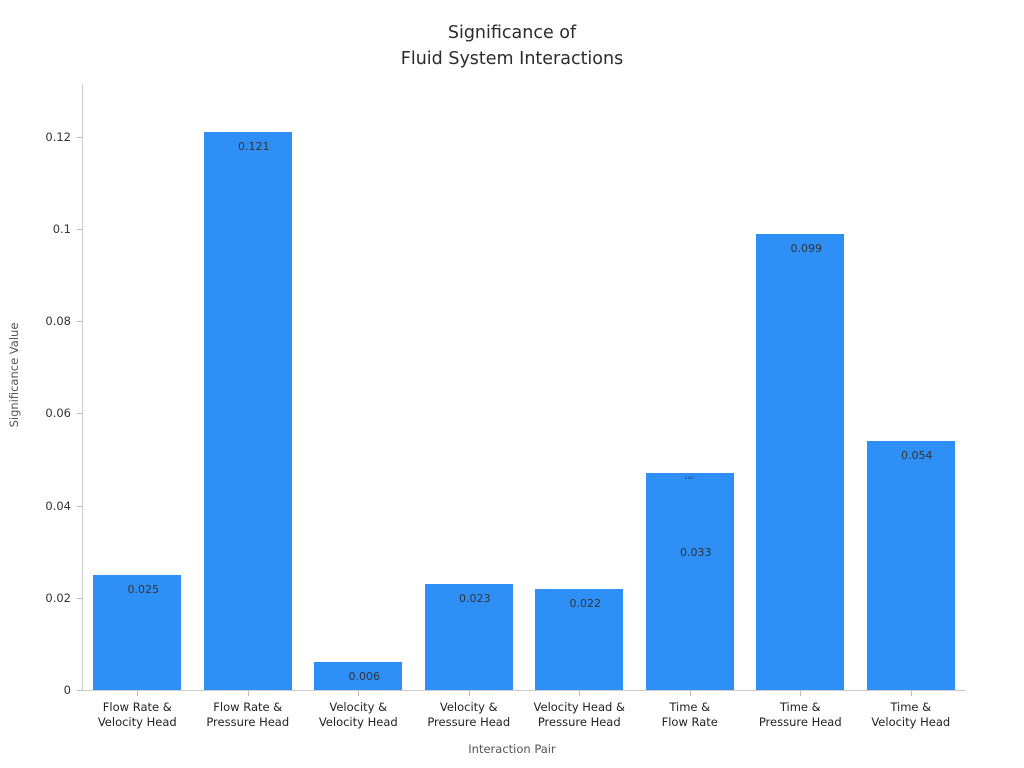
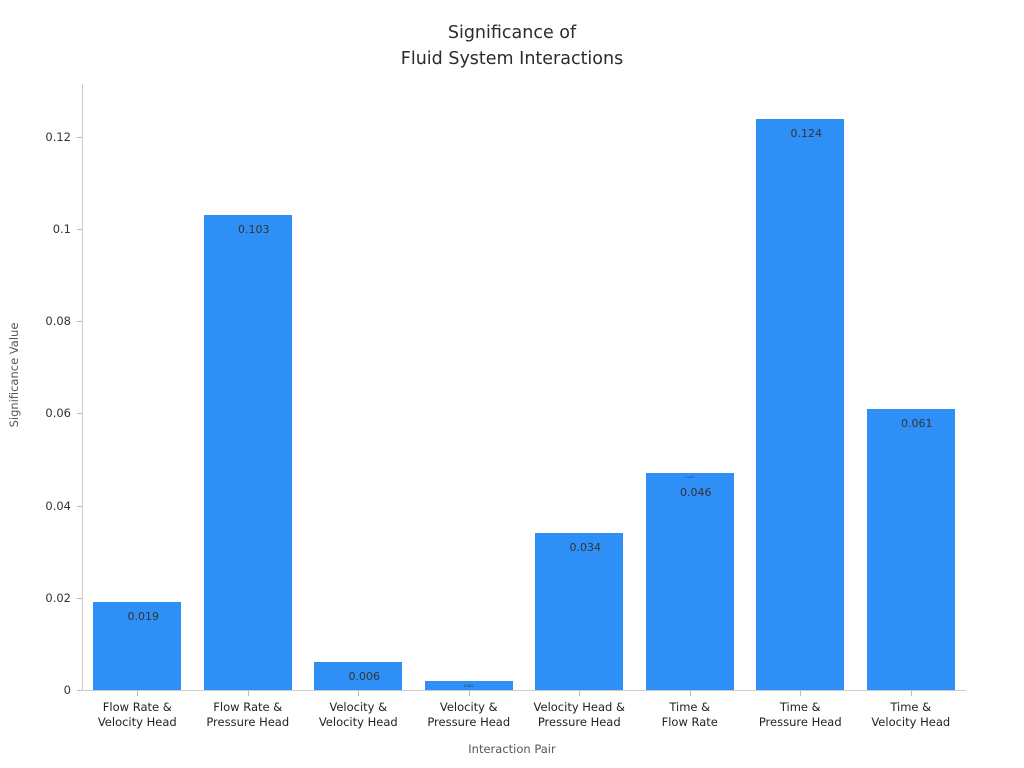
Flow Rate & Velocity Head: 0.025 -> 0.019
Flow Rate & Pressure Head: 0.121 -> 0.103
Velocity & Pressure Head: 0.023 -> 0.002
Velocity Head & Pressure Head: 0.022 -> 0.034
Time & Flow Rate: 0.033 -> 0.046
Time & Pressure Head: 0.099 -> 0.124
Time & Velocity Head: 0.054 -> 0.061
